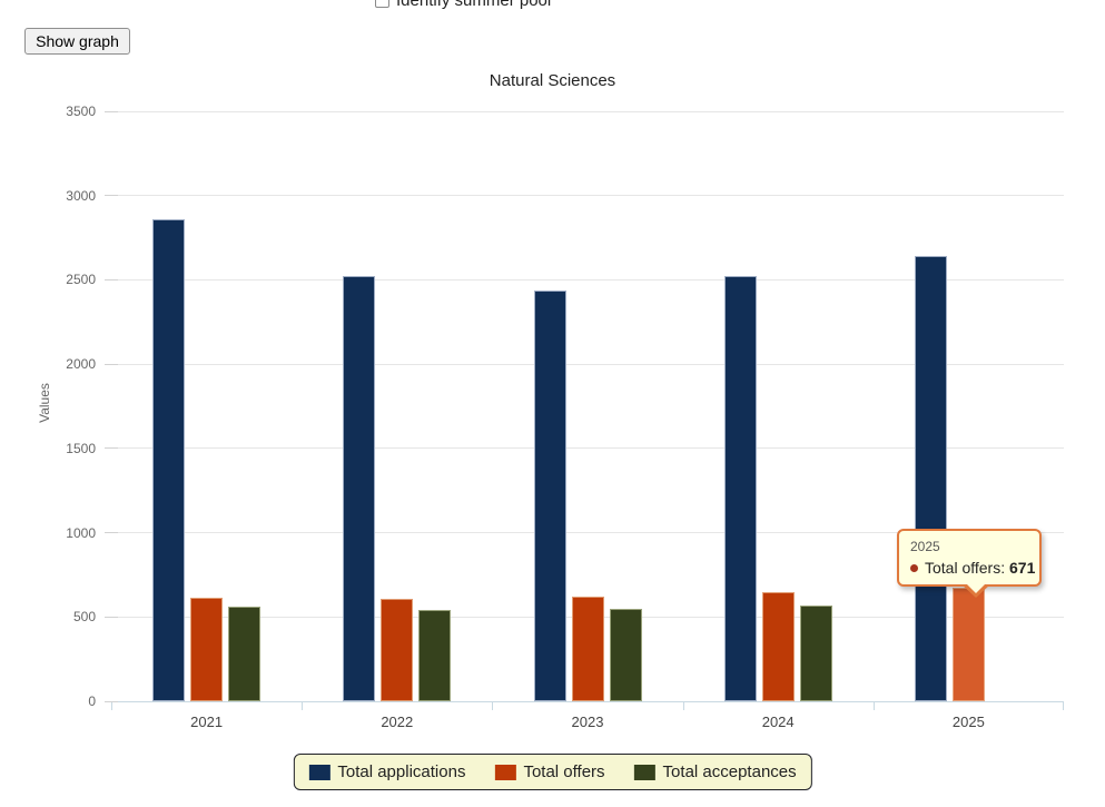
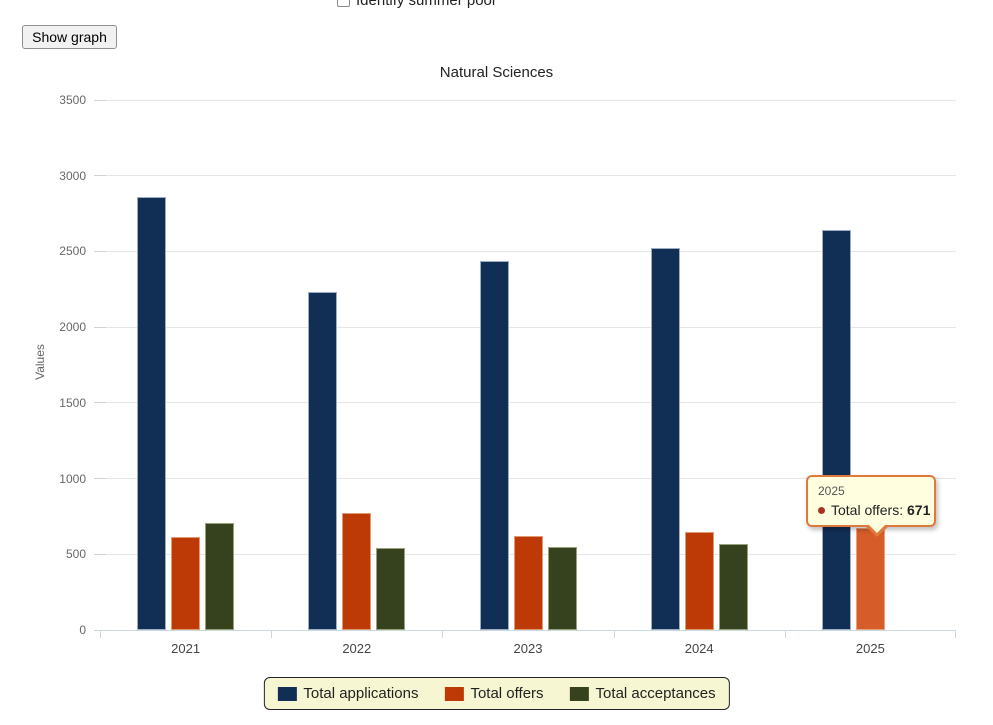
Total acceptances/2021: 560 -> 710
Total applications/2022: 2520 -> 2230
Total offers/2022: 600 -> 770
